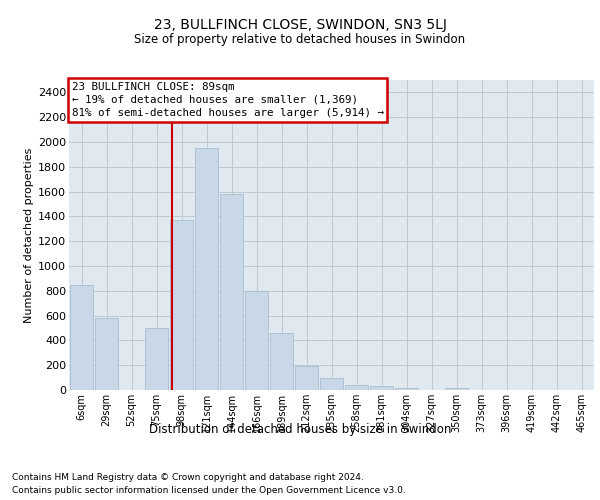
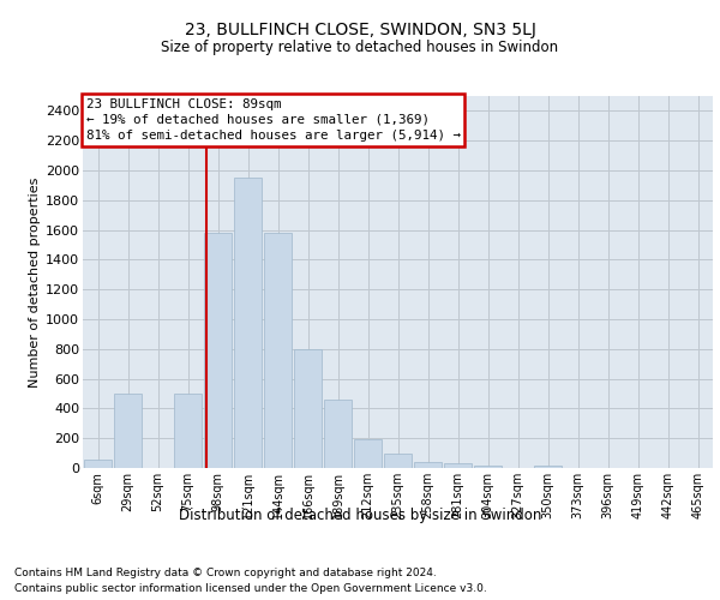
6sqm: 850 -> 60
29sqm: 580 -> 500
98sqm: 1370 -> 1580
